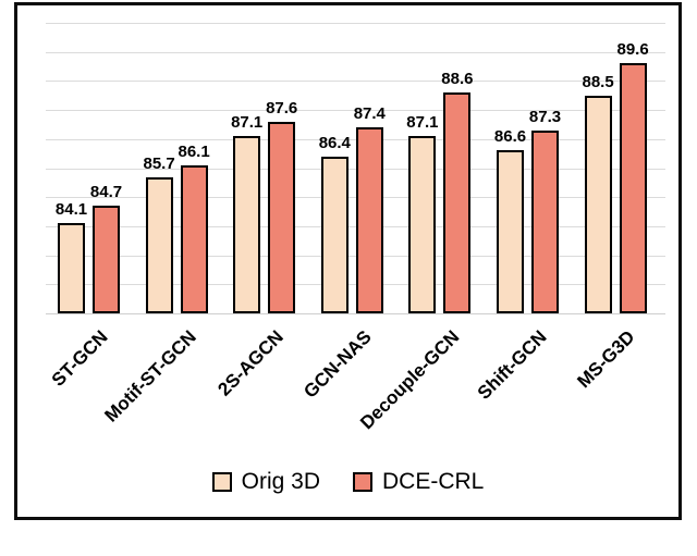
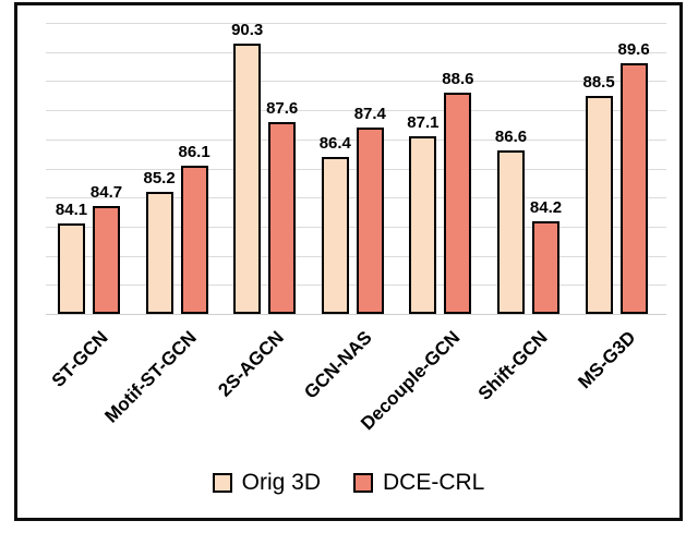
Orig 3D/Motif-ST-GCN: 85.7 -> 85.2
Orig 3D/2S-AGCN: 87.1 -> 90.3
DCE-CRL/Shift-GCN: 87.3 -> 84.2
